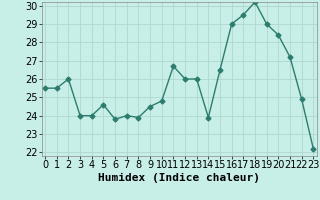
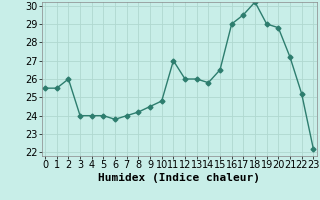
5: 24.6 -> 24.0
8: 23.9 -> 24.2
11: 26.7 -> 27.0
14: 23.9 -> 25.8
20: 28.4 -> 28.8
22: 24.9 -> 25.2
